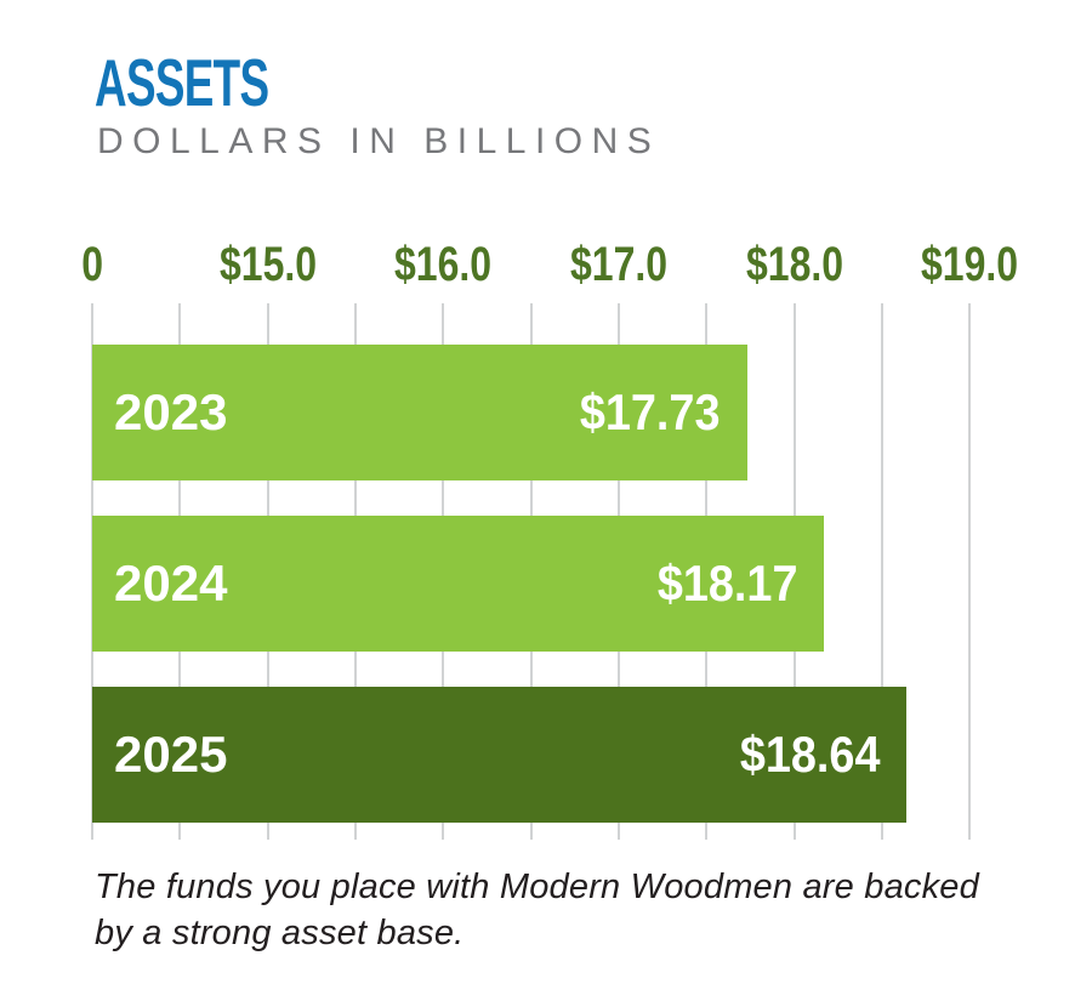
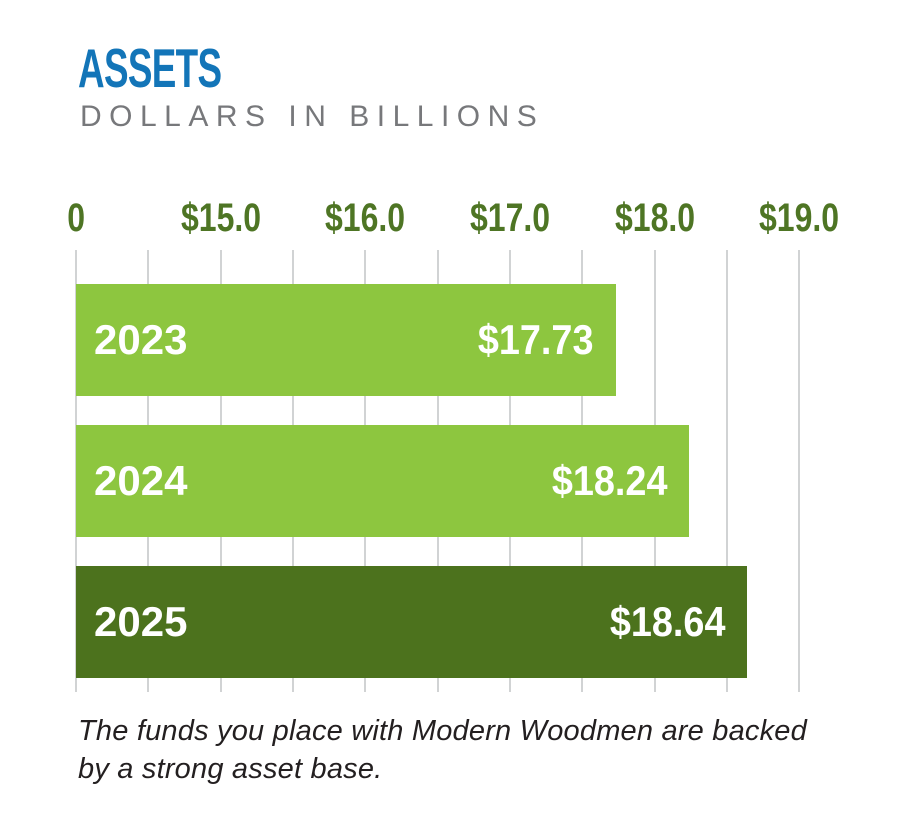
2024: $18.17 -> $18.24
